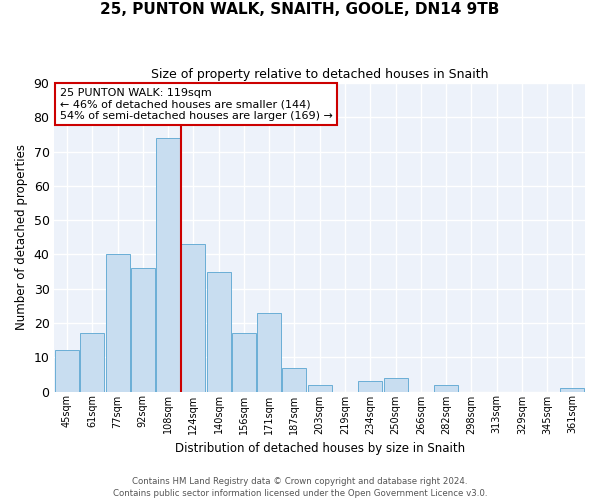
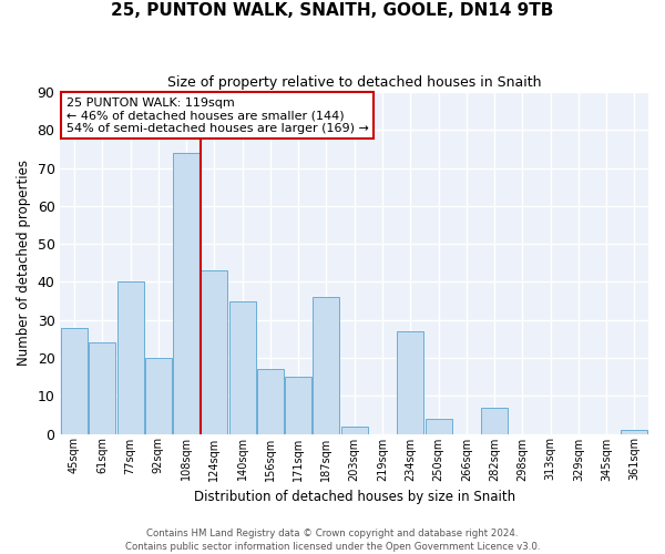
45sqm: 12 -> 28
61sqm: 17 -> 24
92sqm: 36 -> 20
171sqm: 23 -> 15
187sqm: 7 -> 36
234sqm: 3 -> 27
282sqm: 2 -> 7
